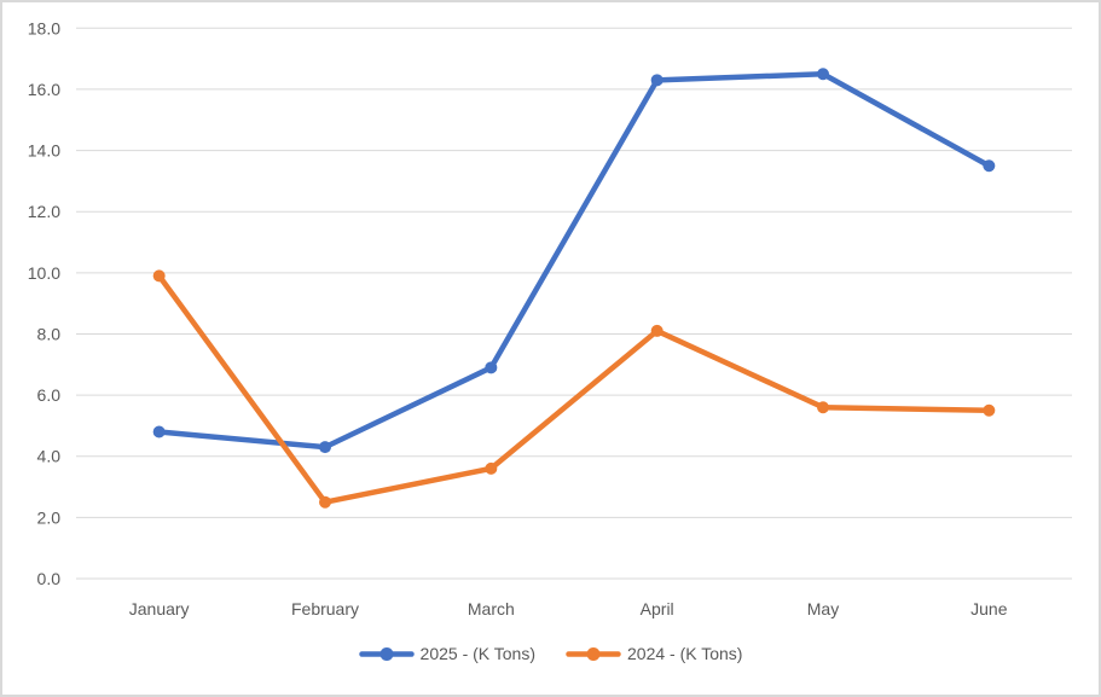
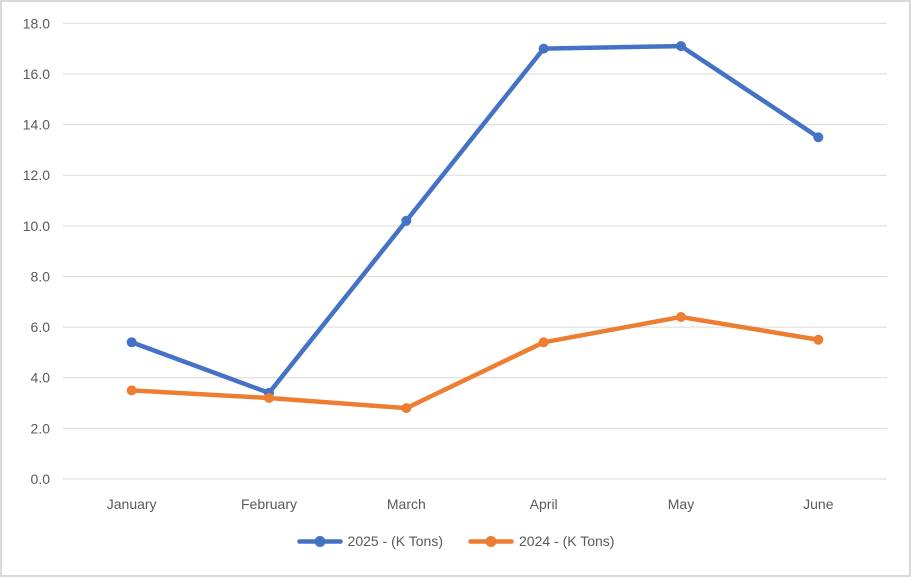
2025 - (K Tons)/January: 4.8 -> 5.4
2024 - (K Tons)/January: 9.9 -> 3.5
2025 - (K Tons)/February: 4.3 -> 3.4
2024 - (K Tons)/February: 2.5 -> 3.2
2025 - (K Tons)/March: 6.9 -> 10.2
2024 - (K Tons)/March: 3.6 -> 2.8
2025 - (K Tons)/April: 16.3 -> 17.0
2024 - (K Tons)/April: 8.1 -> 5.4
2025 - (K Tons)/May: 16.5 -> 17.1
2024 - (K Tons)/May: 5.6 -> 6.4
